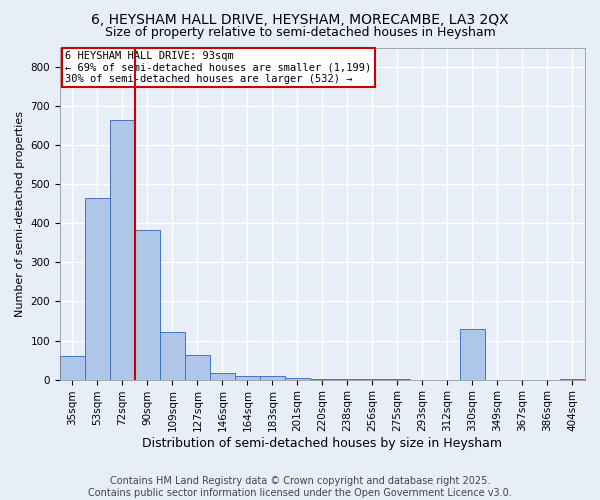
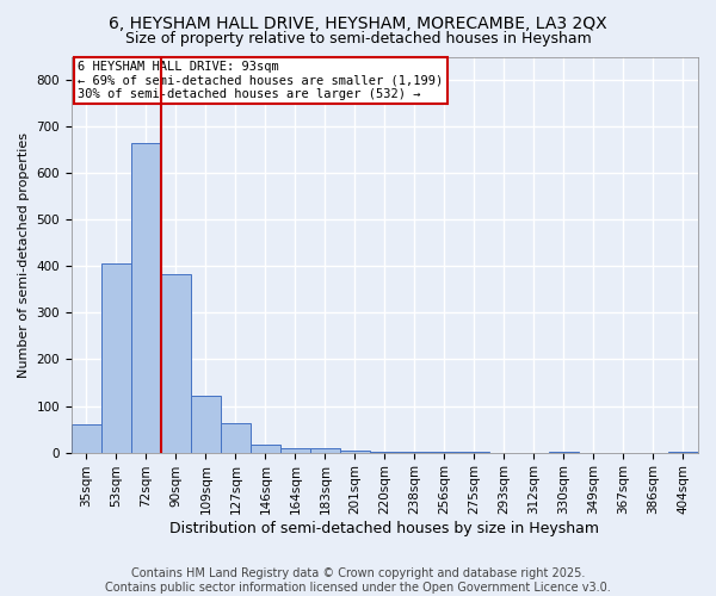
53sqm: 465 -> 407
330sqm: 130 -> 1
